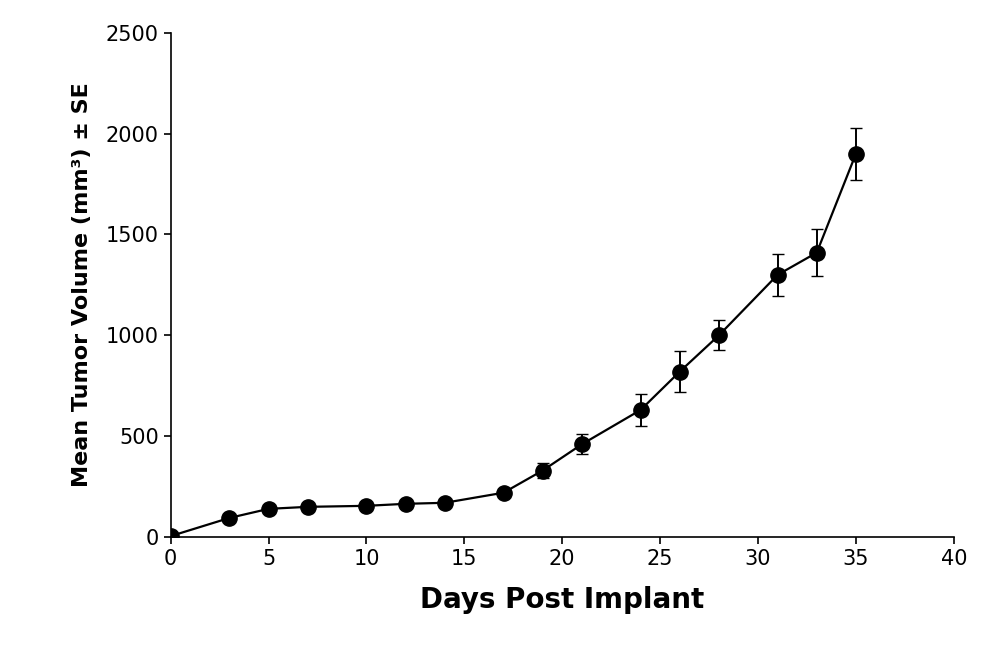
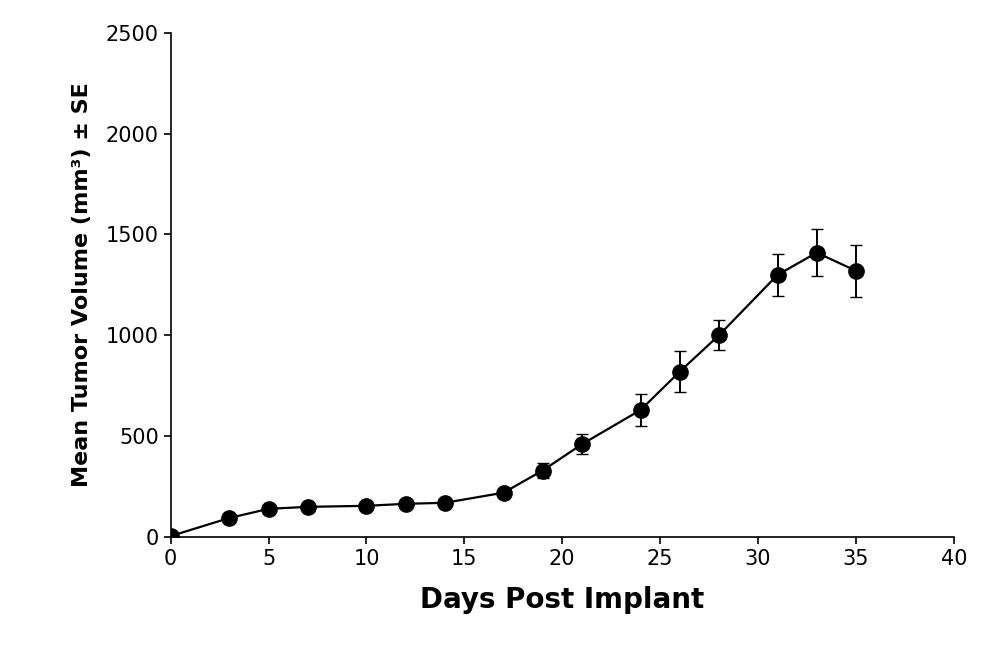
35: 1900 -> 1320
